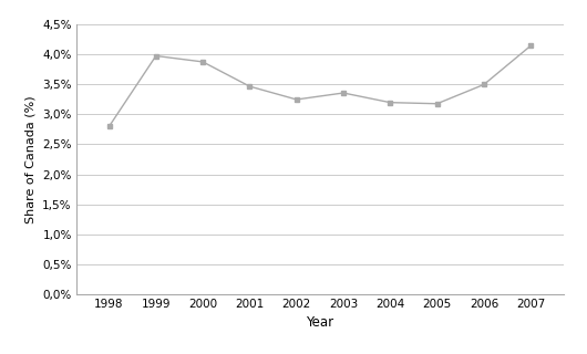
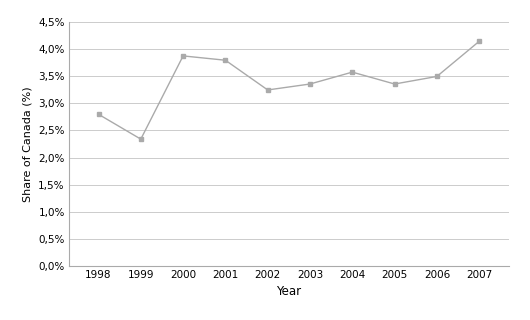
1999: 3,98% -> 2,34%
2001: 3,47% -> 3,80%
2004: 3,20% -> 3,58%
2005: 3,18% -> 3,36%
